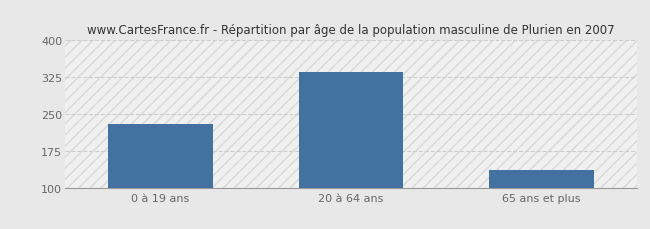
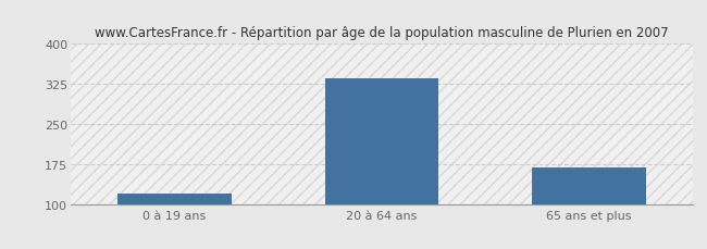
0 à 19 ans: 230 -> 120
65 ans et plus: 135 -> 168
